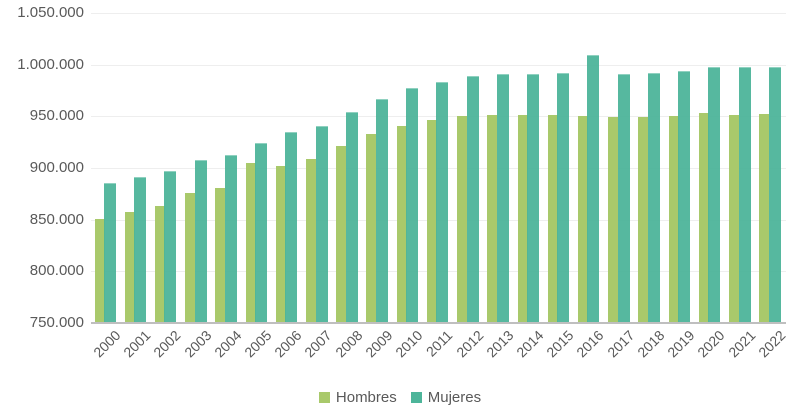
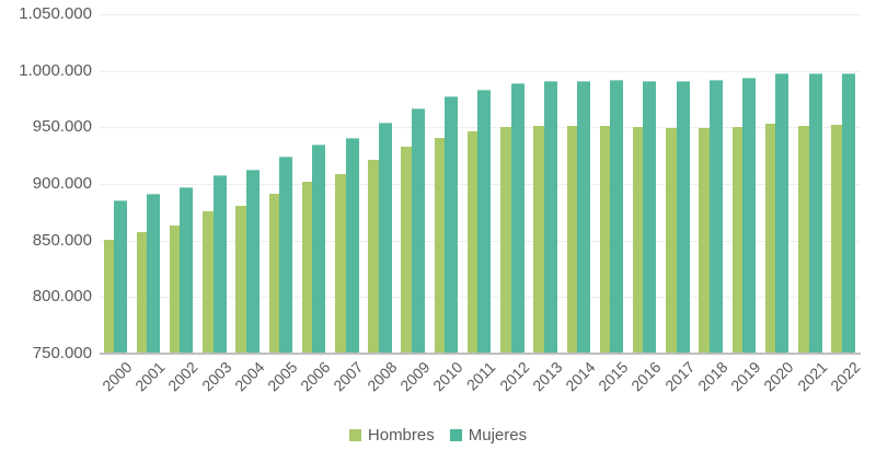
Hombres/2005: 905000 -> 891000
Mujeres/2016: 1009000 -> 991000
